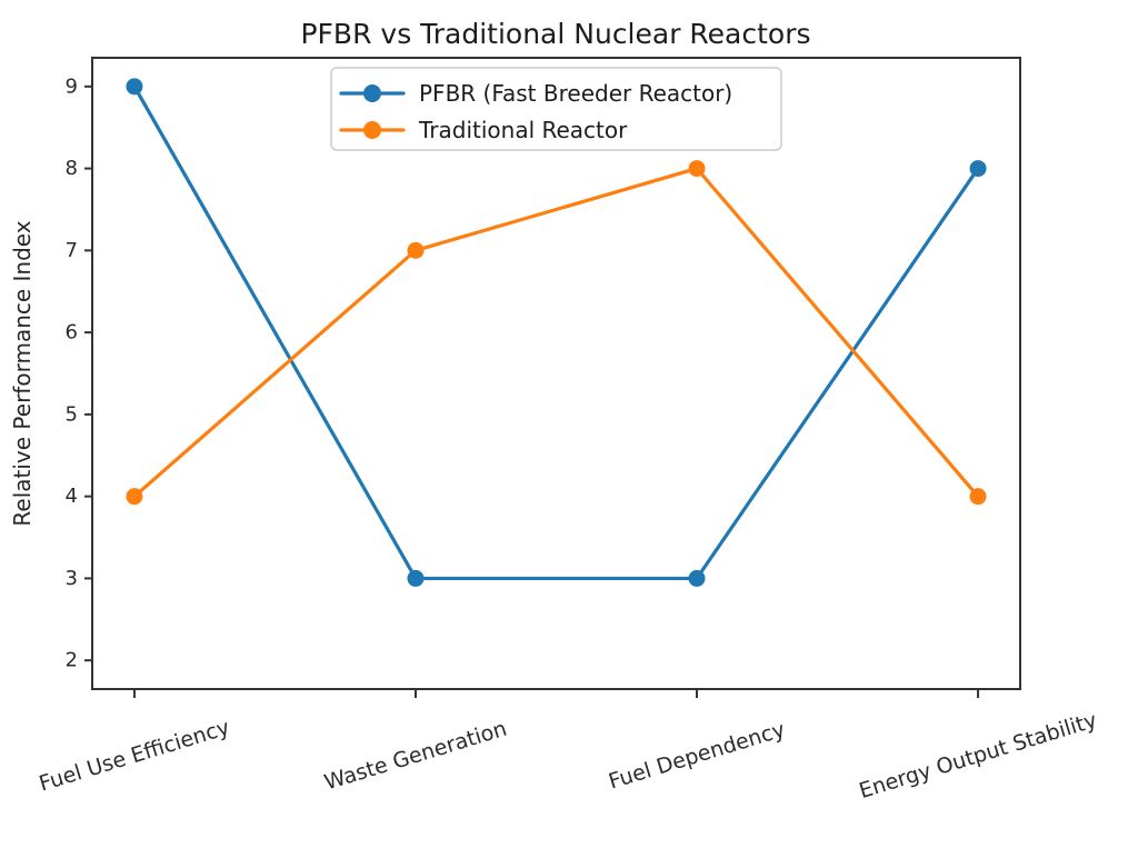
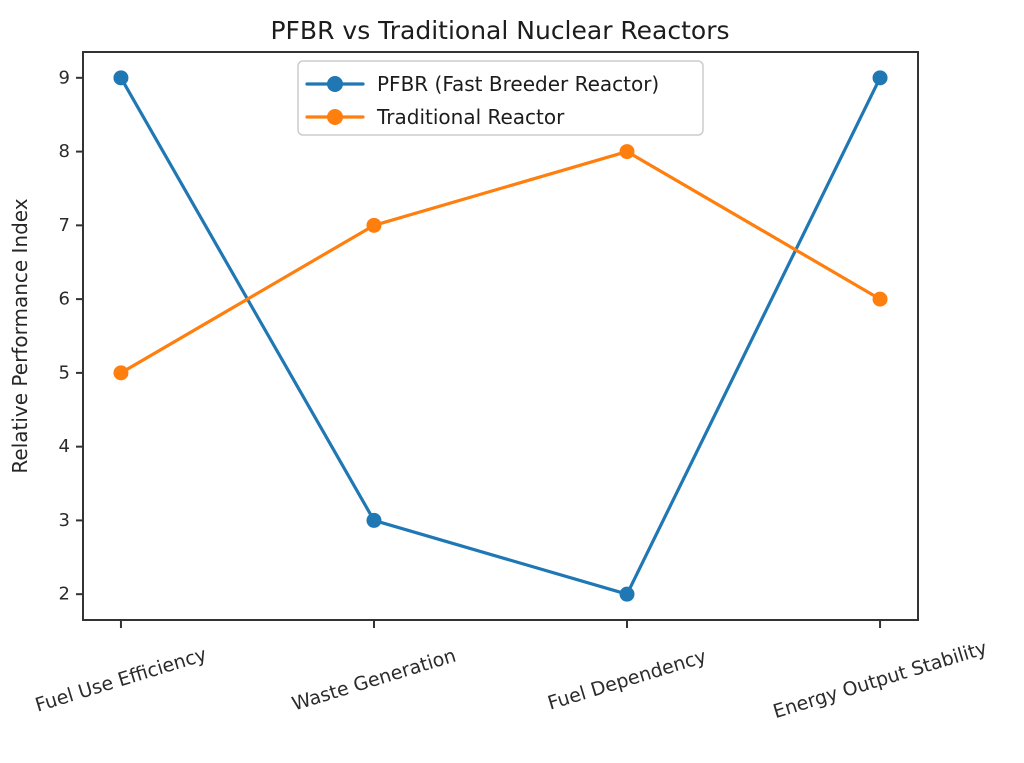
Traditional Reactor/Fuel Use Efficiency: 4 -> 5
PFBR (Fast Breeder Reactor)/Fuel Dependency: 3 -> 2
PFBR (Fast Breeder Reactor)/Energy Output Stability: 8 -> 9
Traditional Reactor/Energy Output Stability: 4 -> 6
